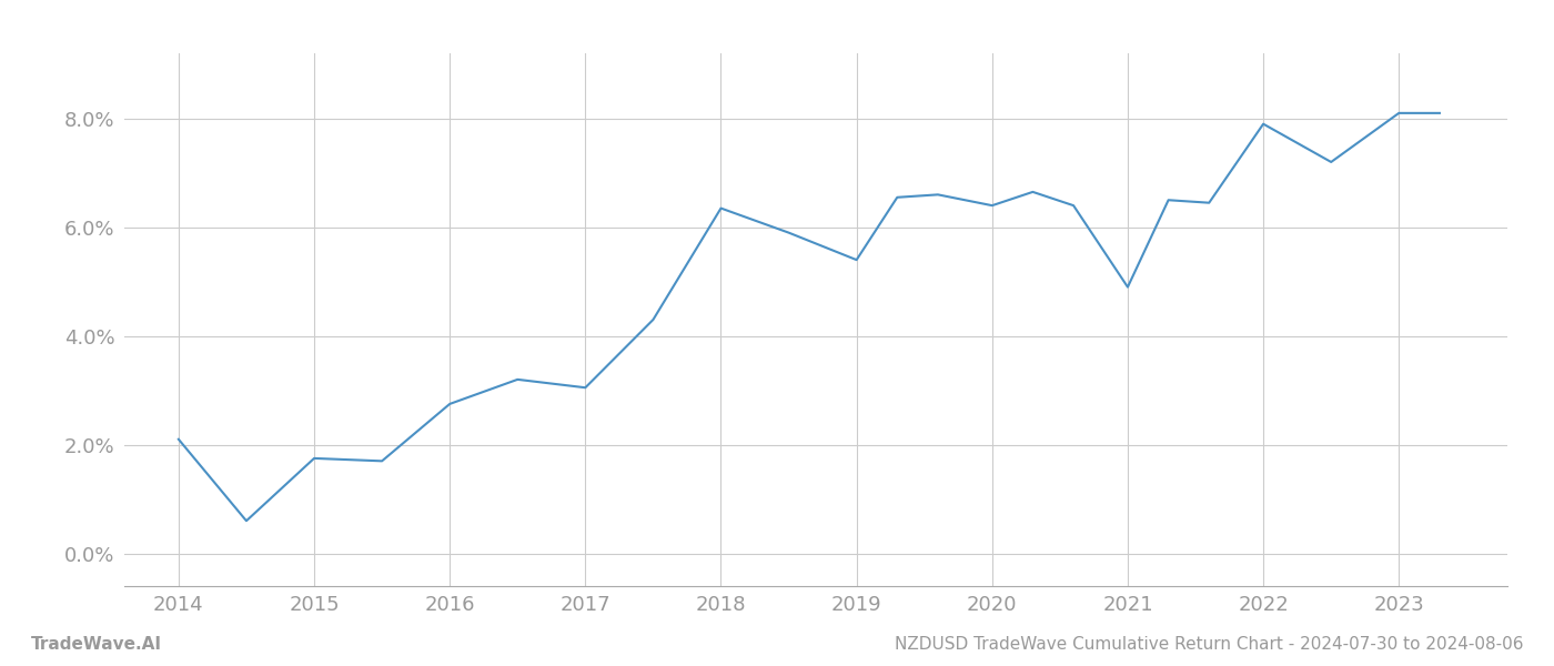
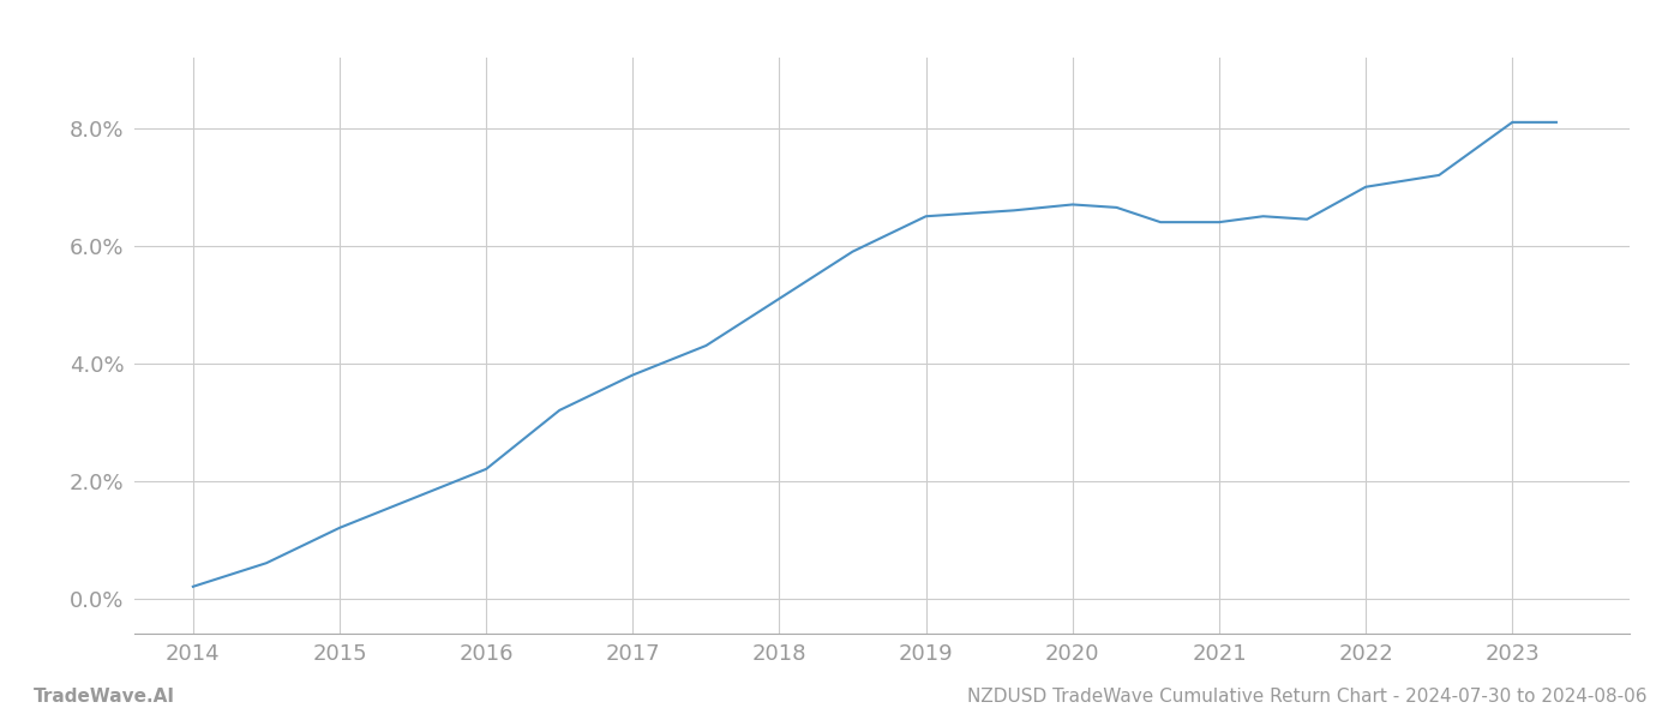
2014: 2.10% -> 0.20%
2015: 1.75% -> 1.20%
2016: 2.75% -> 2.20%
2017: 3.05% -> 3.80%
2018: 6.35% -> 5.10%
2019: 5.40% -> 6.50%
2020: 6.40% -> 6.70%
2021: 4.90% -> 6.40%
2022: 7.90% -> 7.00%
